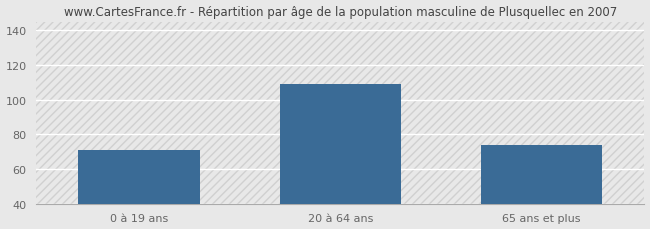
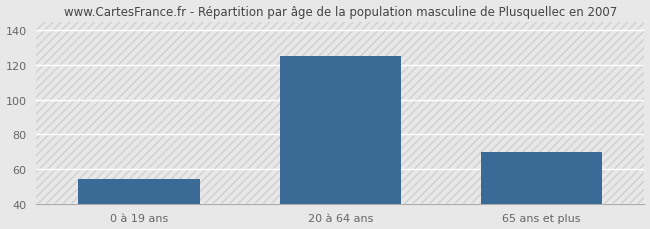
0 à 19 ans: 71 -> 54
20 à 64 ans: 109 -> 125
65 ans et plus: 74 -> 70
